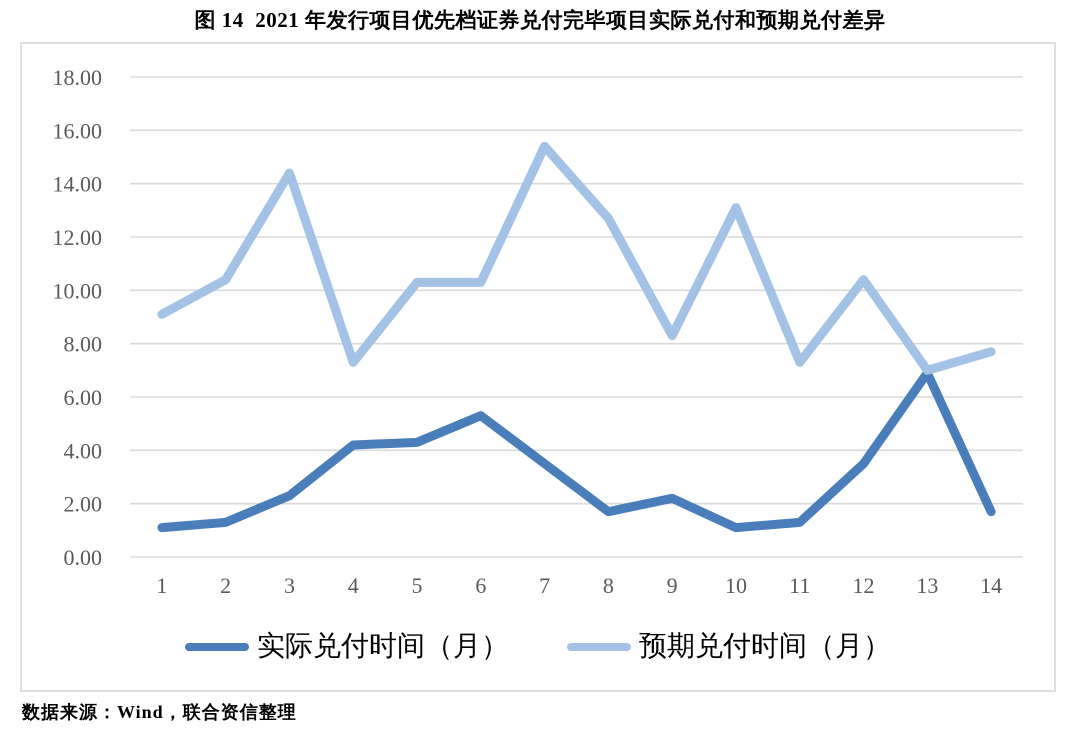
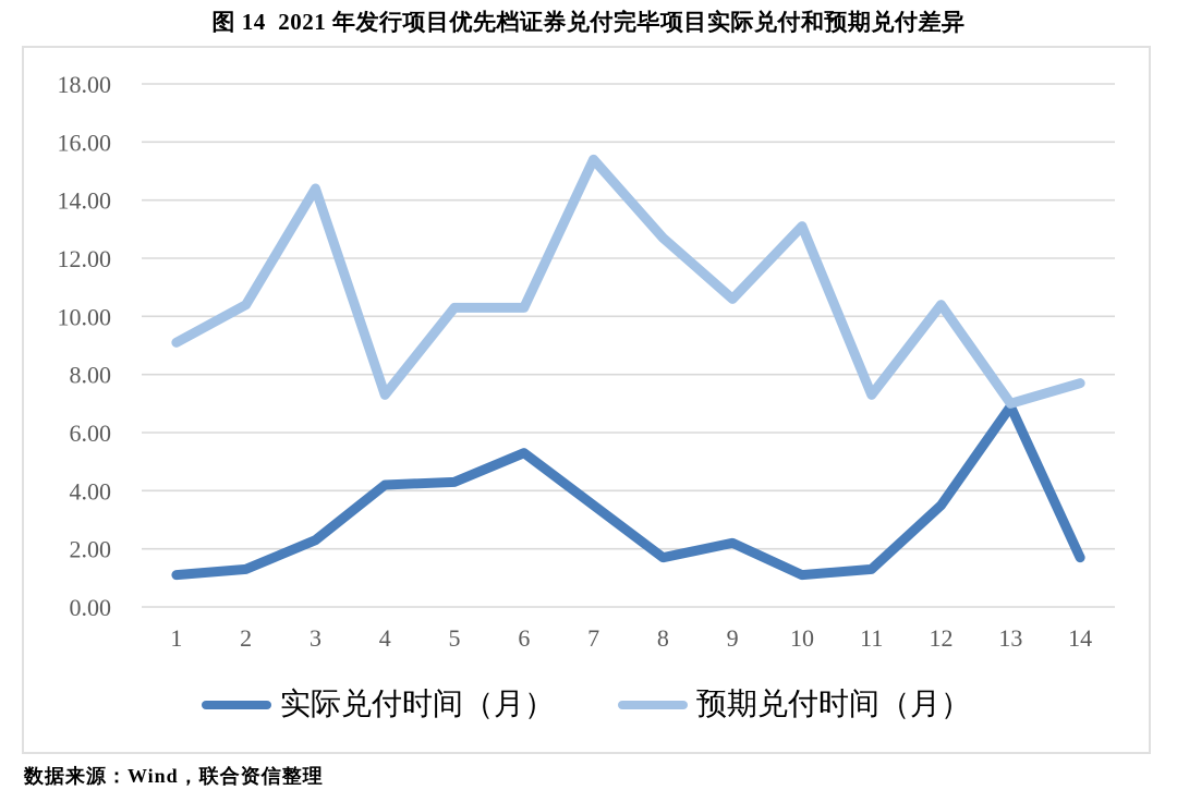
预期兑付时间（月）/9: 8.3 -> 10.6
